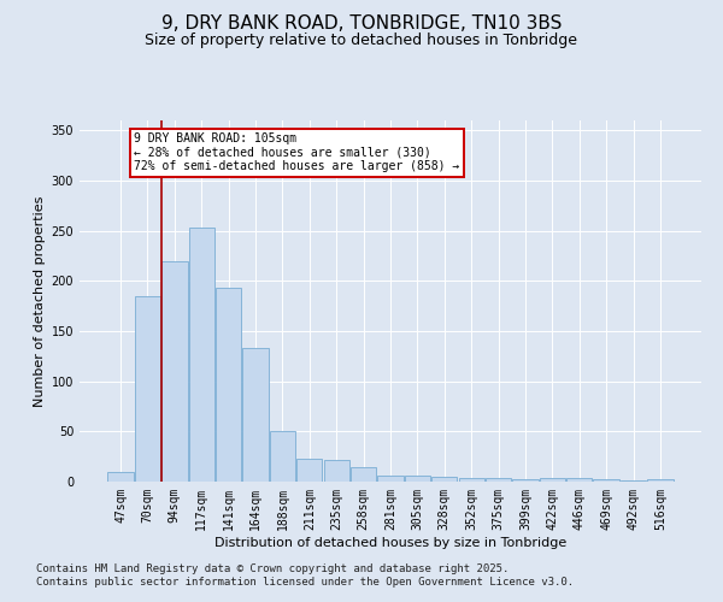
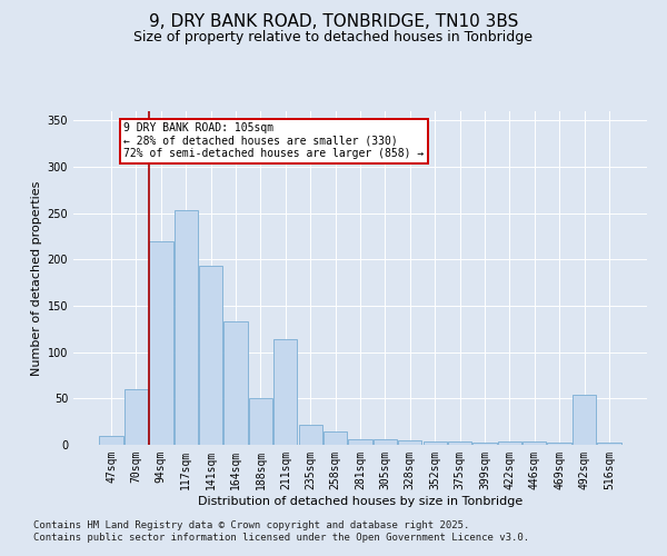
70sqm: 185 -> 60
211sqm: 23 -> 114
492sqm: 1 -> 54
